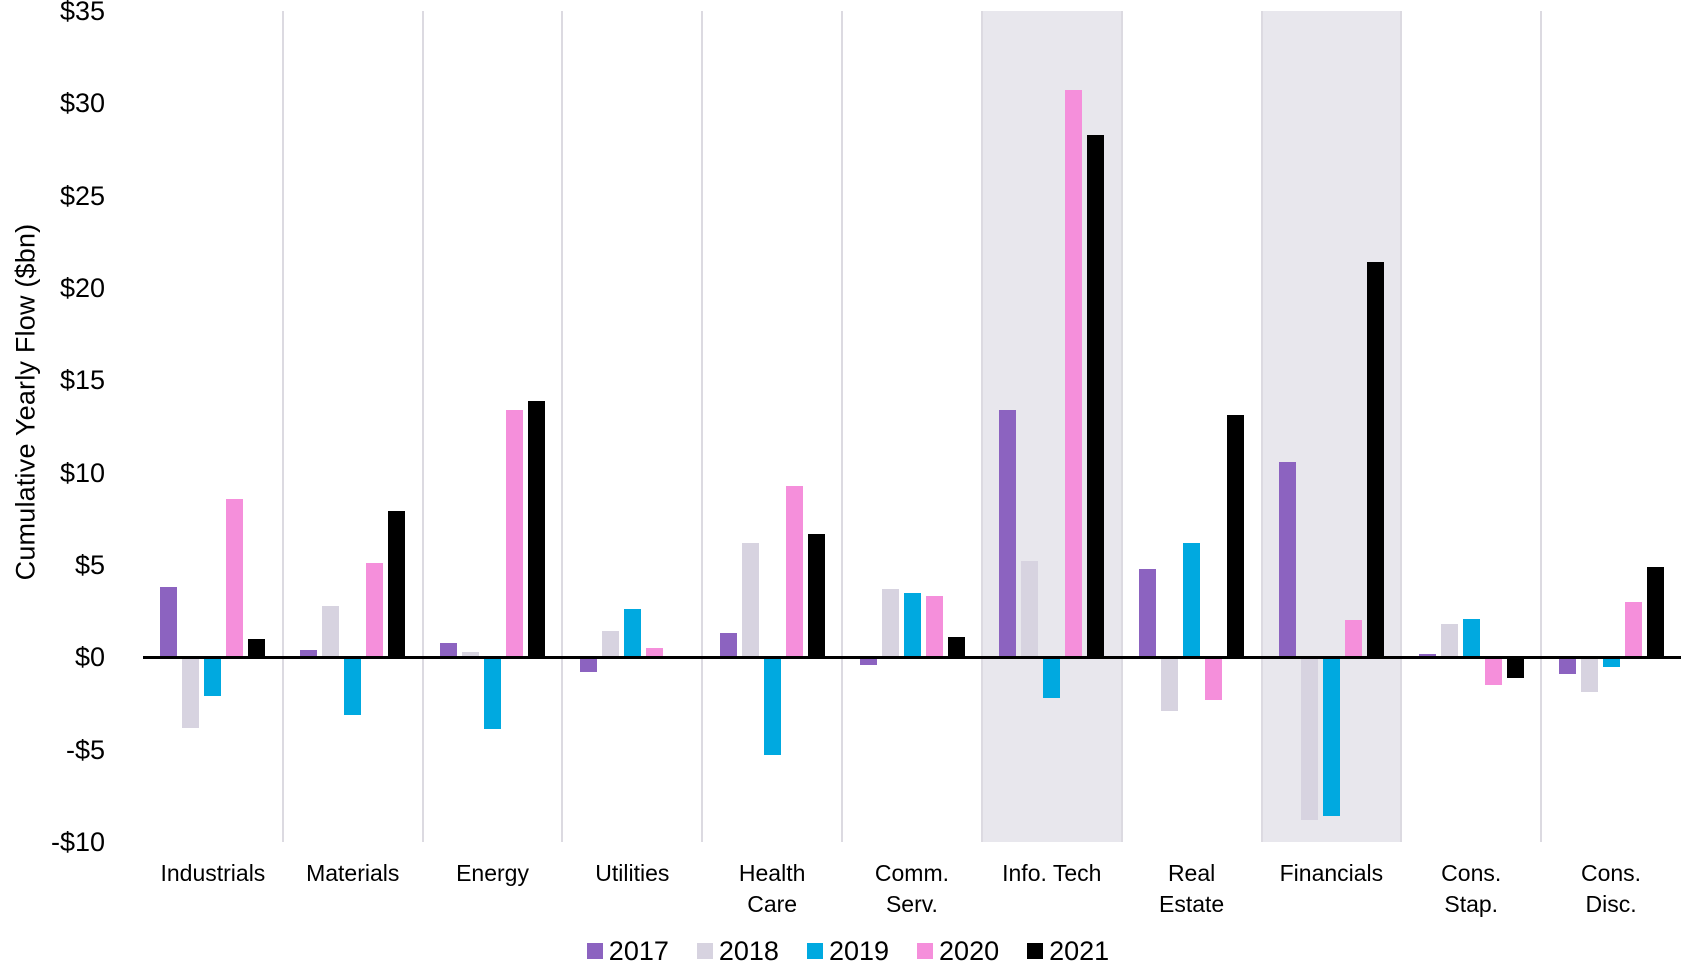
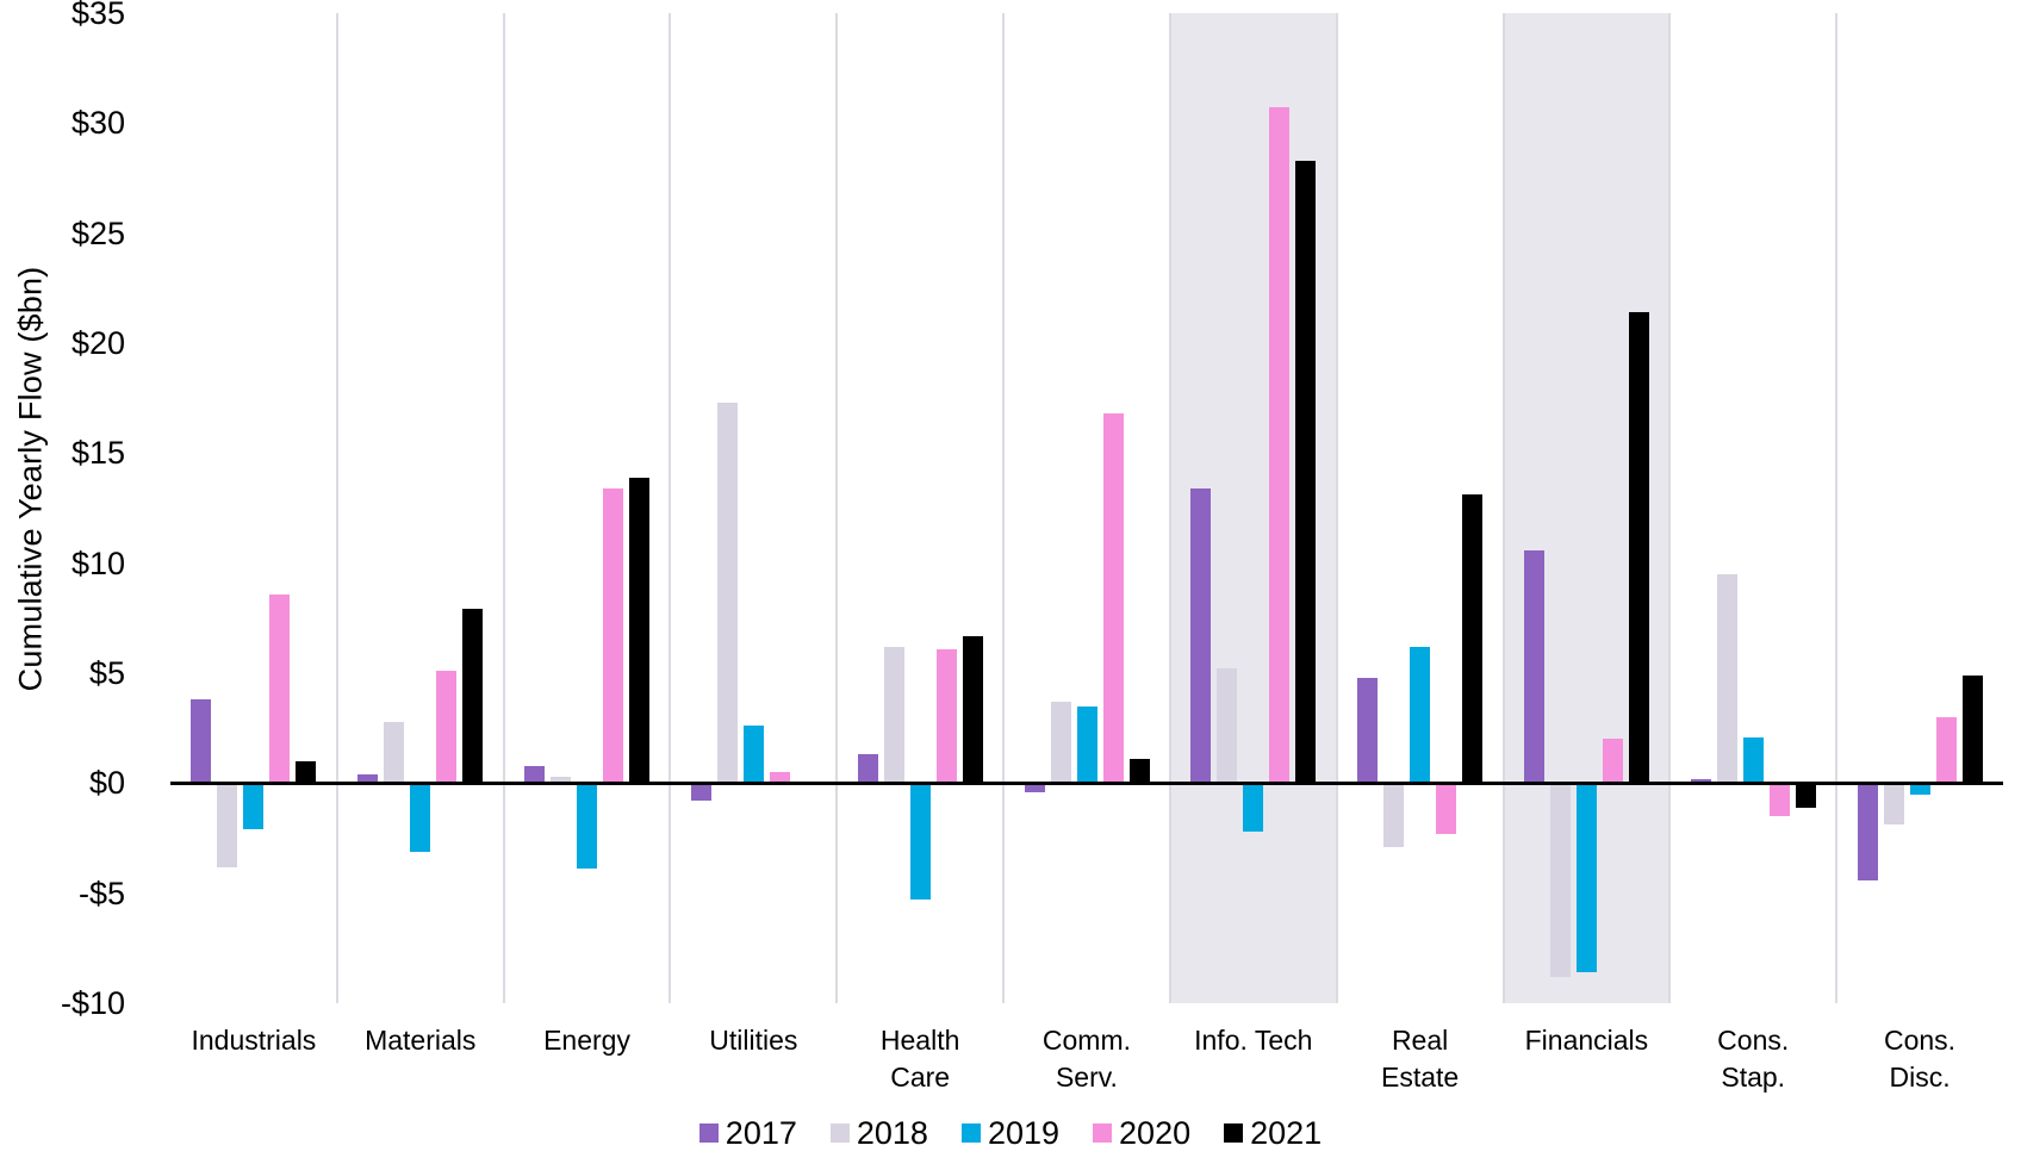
2018/Utilities: $1.4 -> $17.3
2020/Health Care: $9.3 -> $6.1
2020/Comm. Serv.: $3.3 -> $16.8
2018/Cons. Stap.: $1.8 -> $9.5
2017/Cons. Disc.: -$0.9 -> -$4.4
